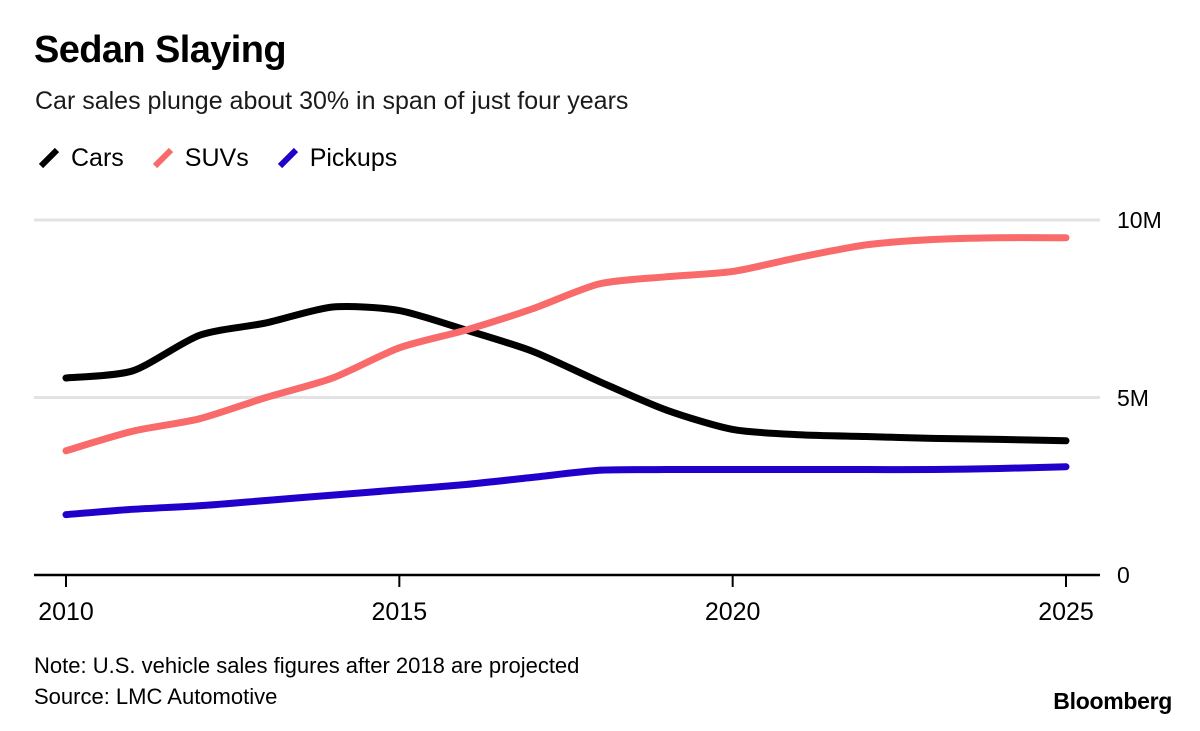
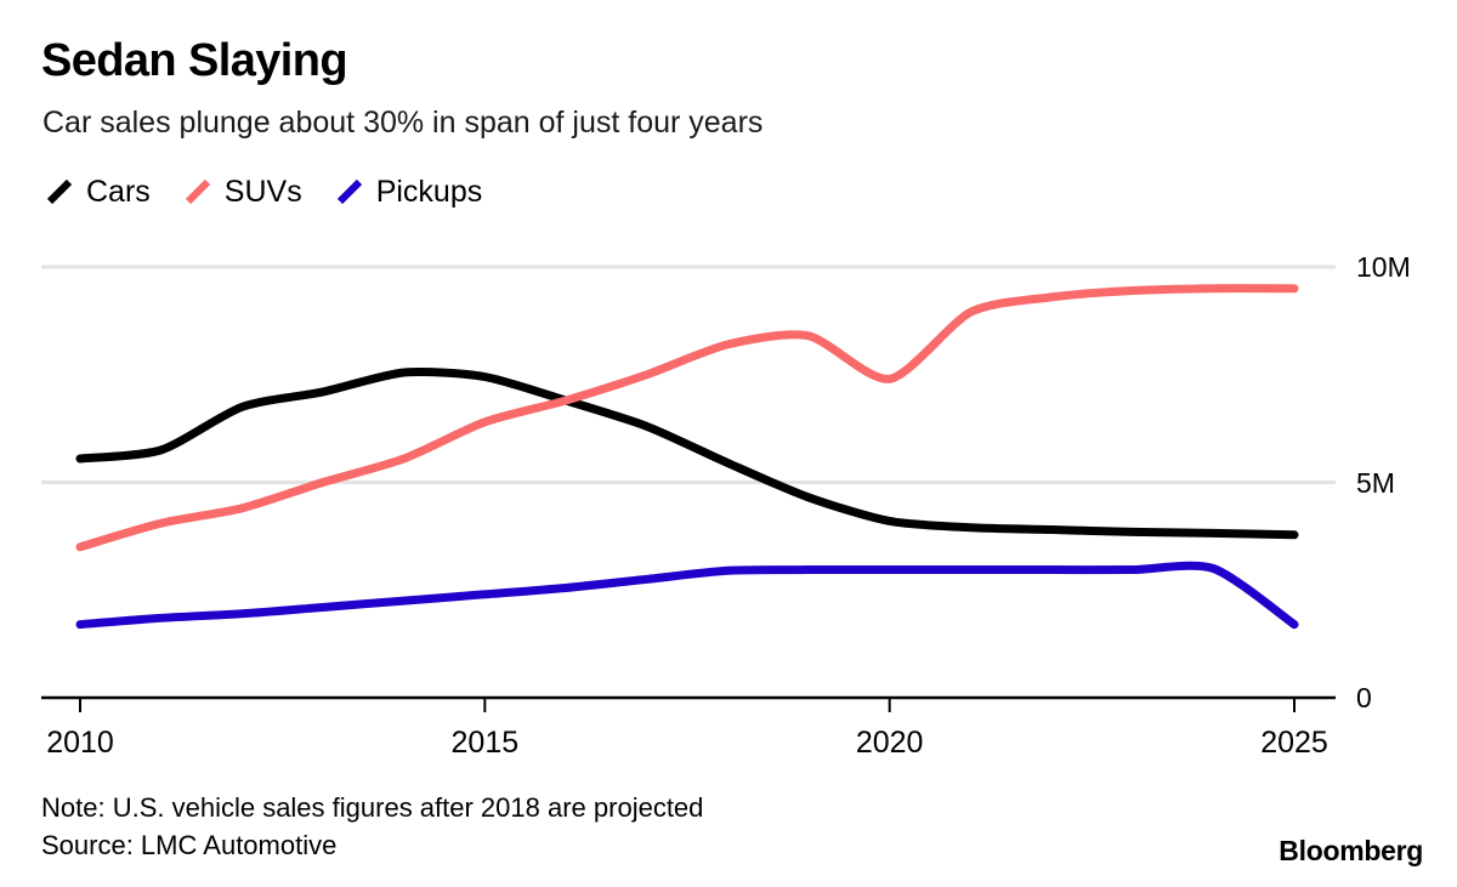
SUVs/2020: 8.6M -> 7.4M
Pickups/2025: 3.0M -> 1.7M
